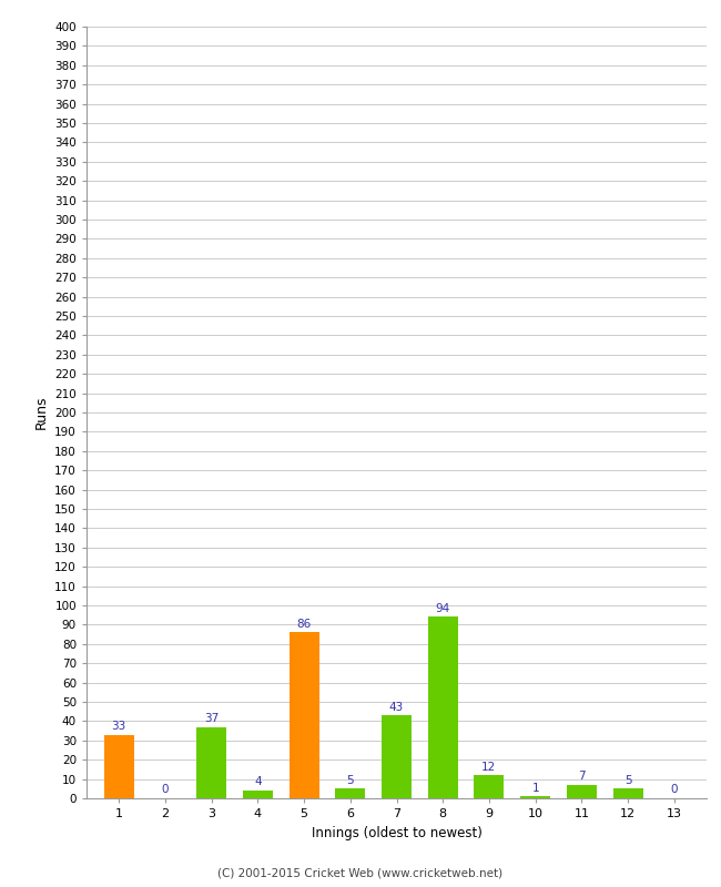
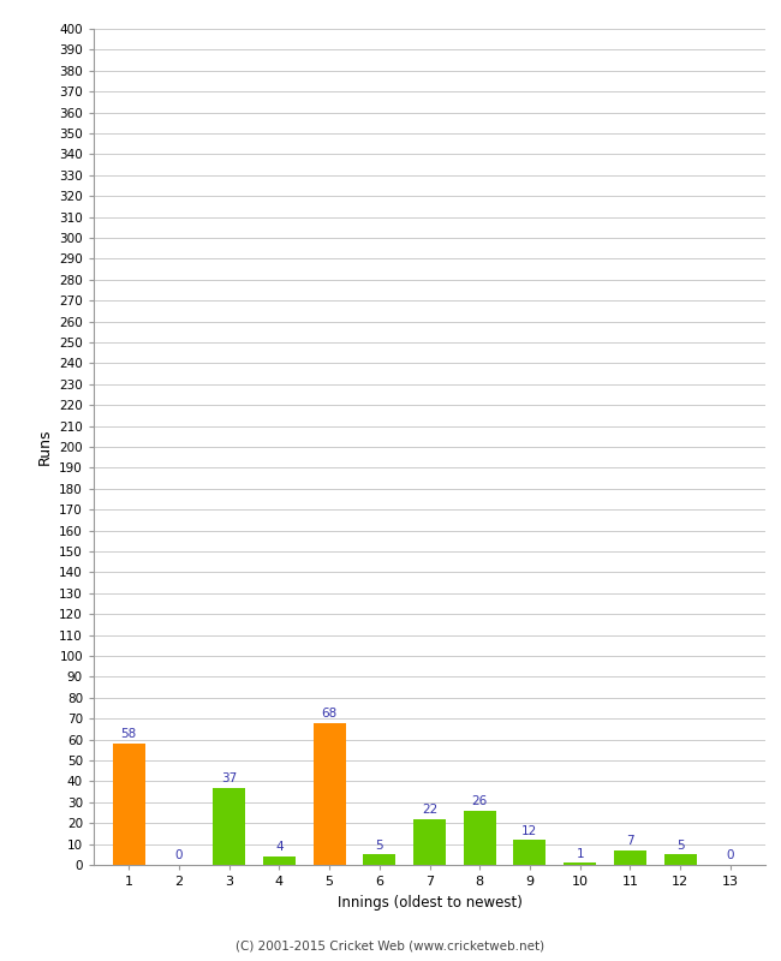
1: 33 -> 58
5: 86 -> 68
7: 43 -> 22
8: 94 -> 26
